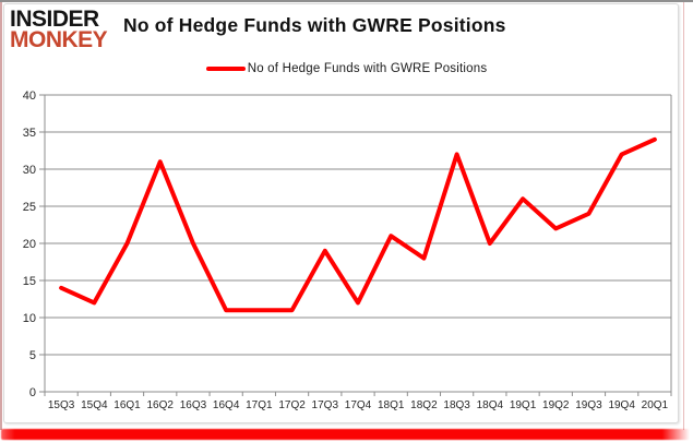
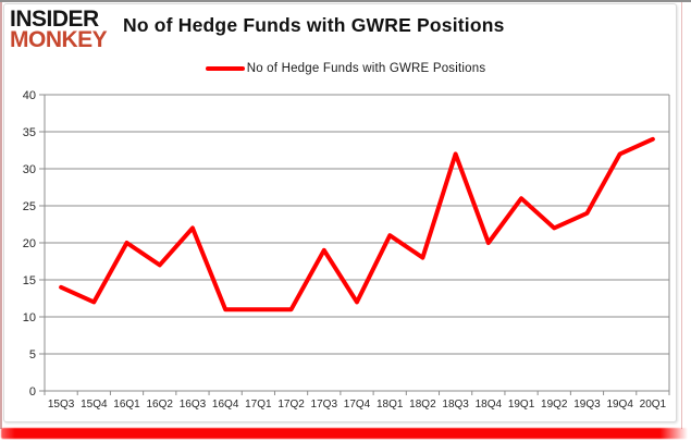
16Q2: 31 -> 17
16Q3: 20 -> 22
